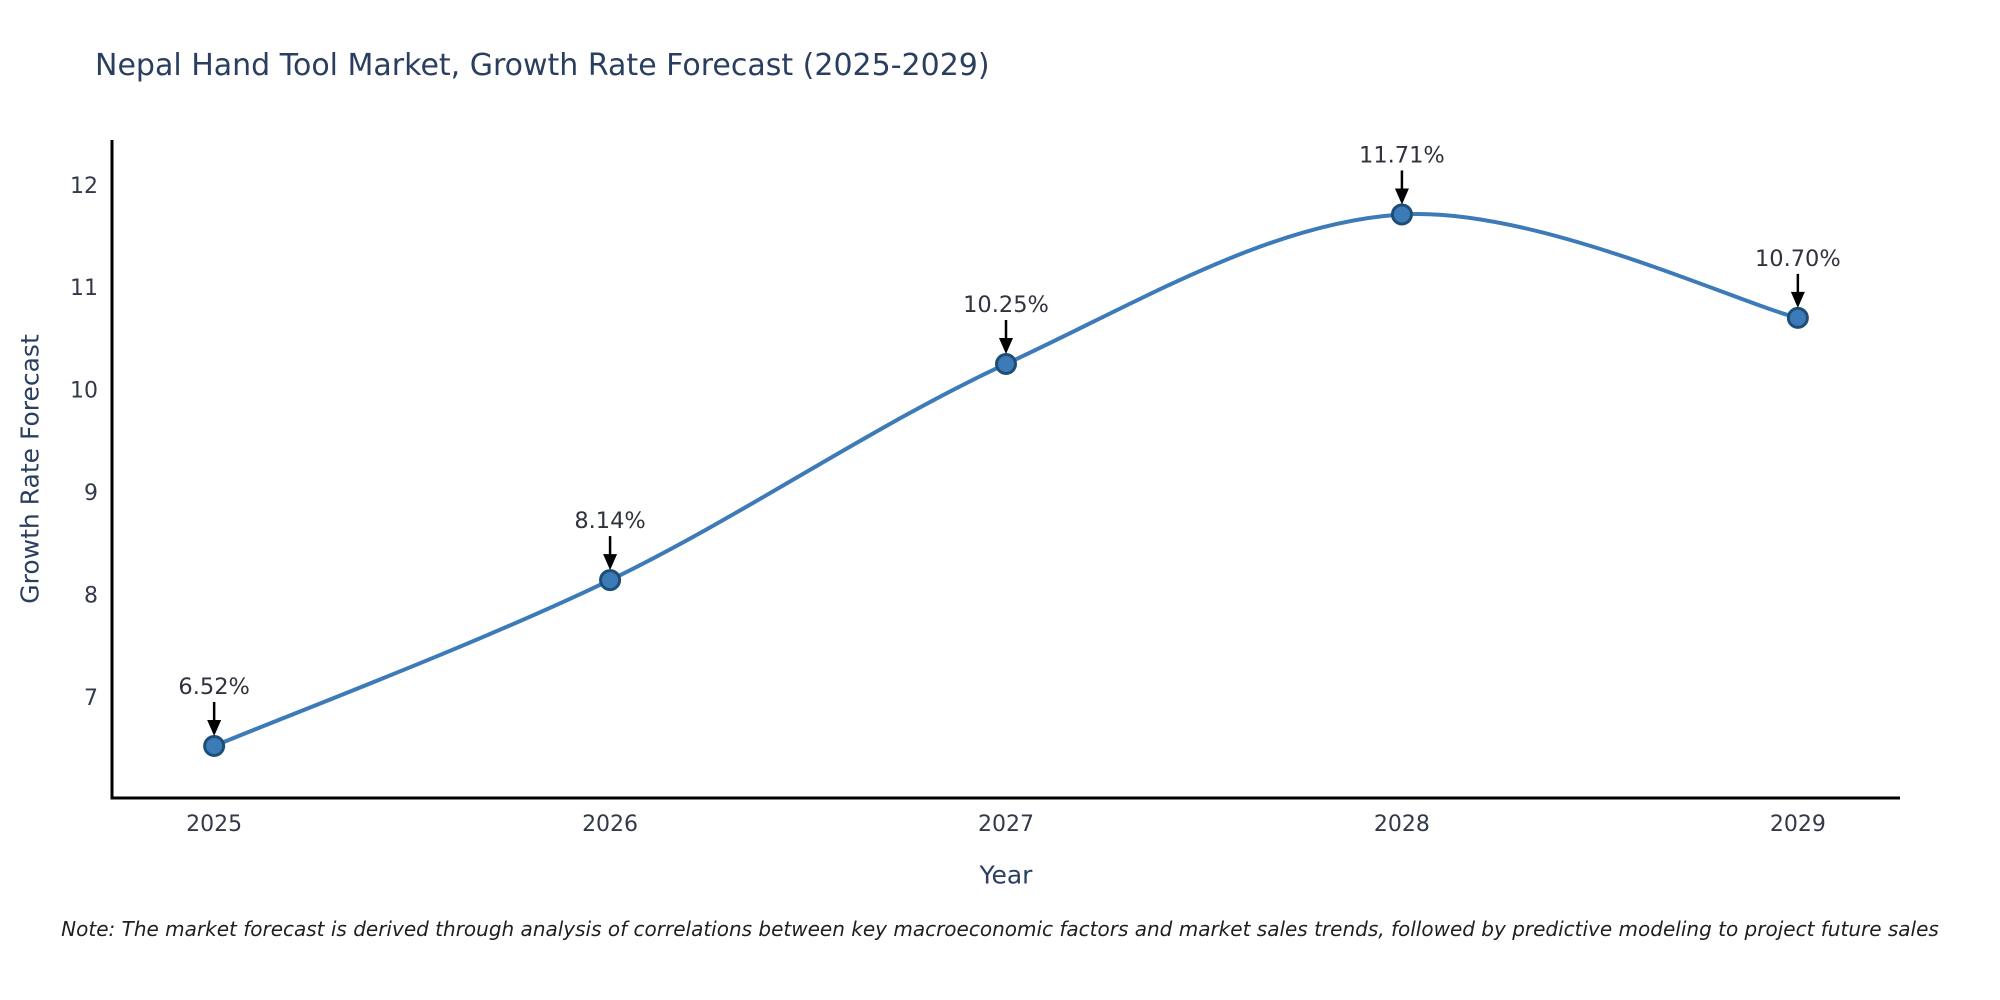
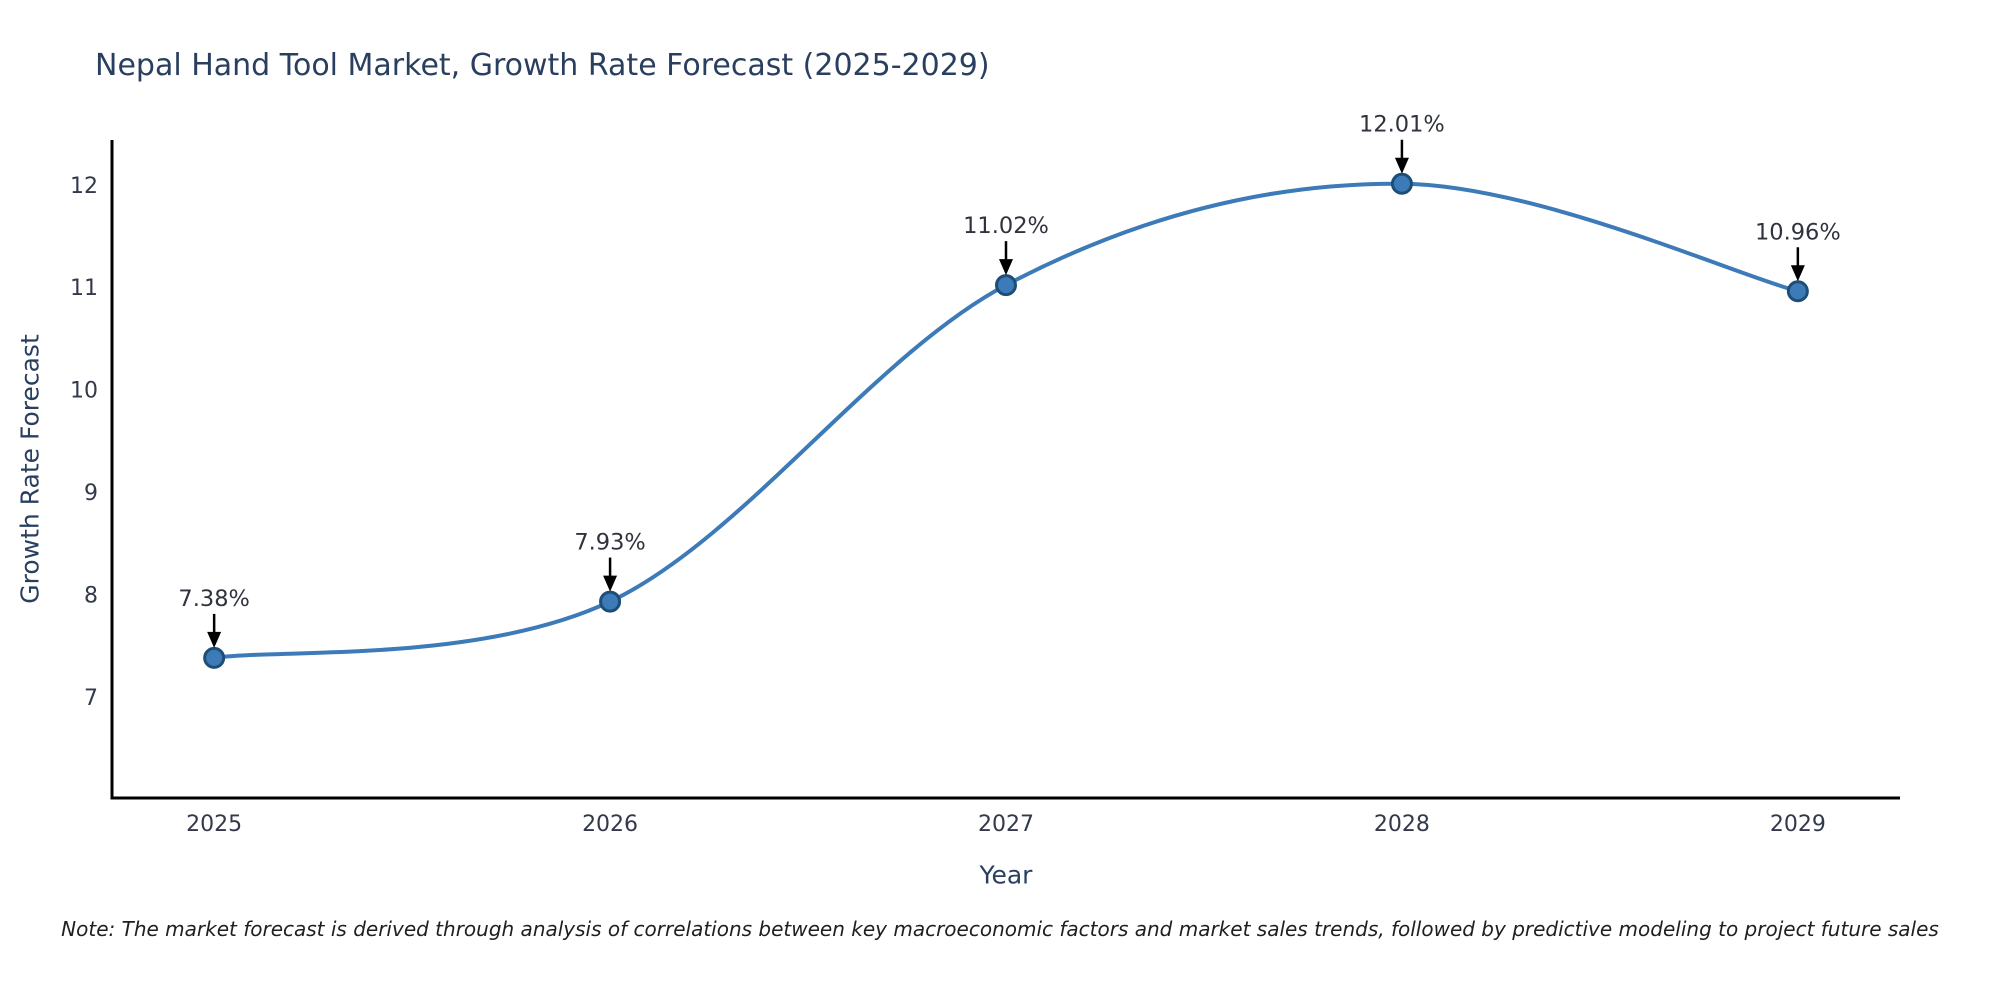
2025: 6.52% -> 7.38%
2026: 8.14% -> 7.93%
2027: 10.25% -> 11.02%
2028: 11.71% -> 12.01%
2029: 10.70% -> 10.96%
